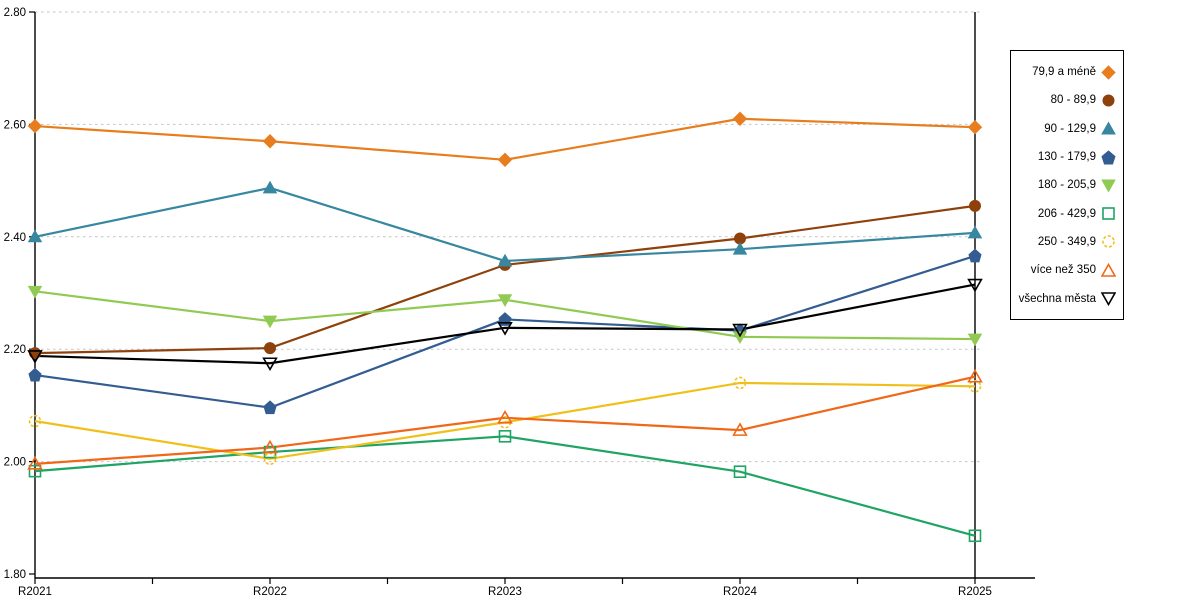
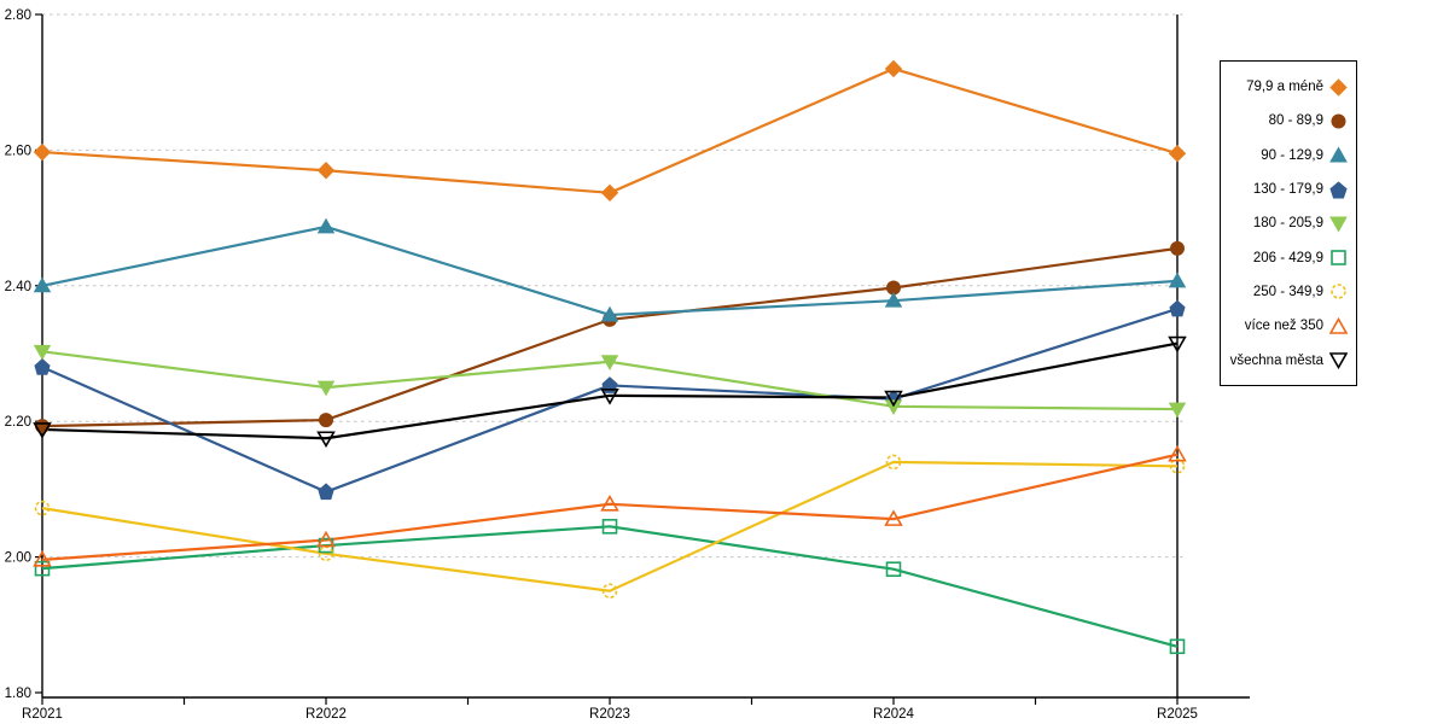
130 - 179,9/R2021: 2.15 -> 2.28
250 - 349,9/R2023: 2.07 -> 1.95
79,9 a méně/R2024: 2.61 -> 2.72
